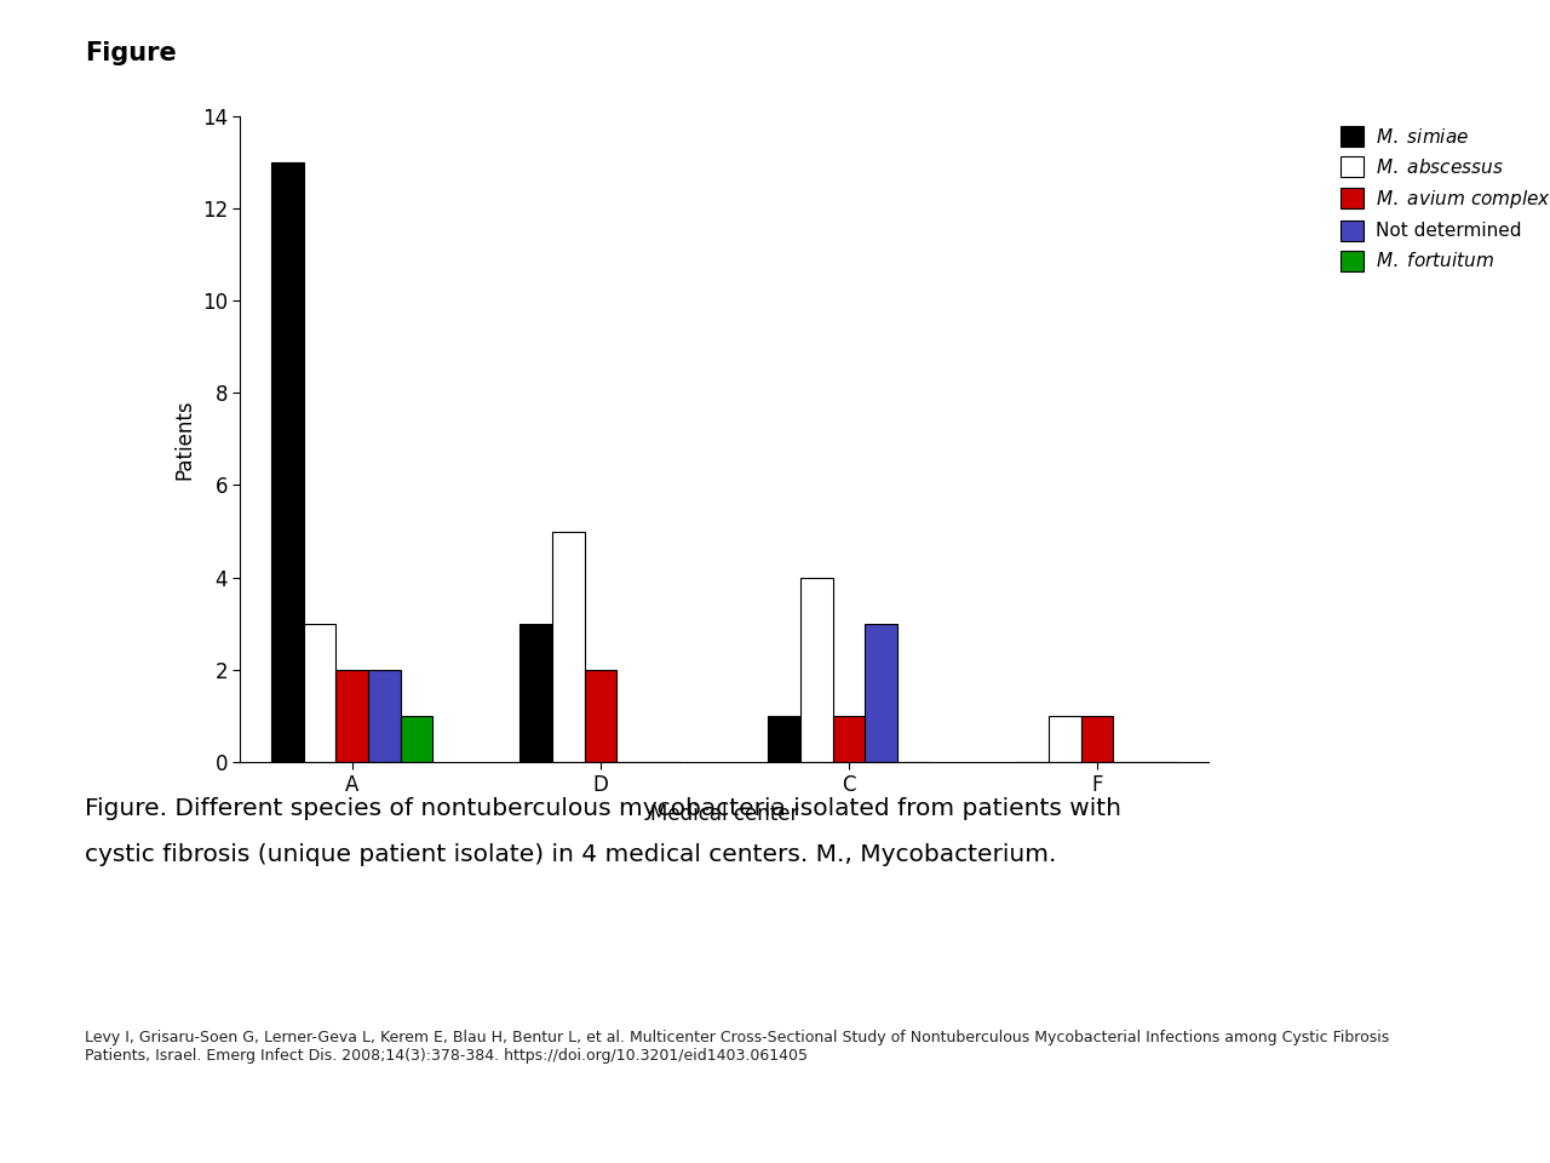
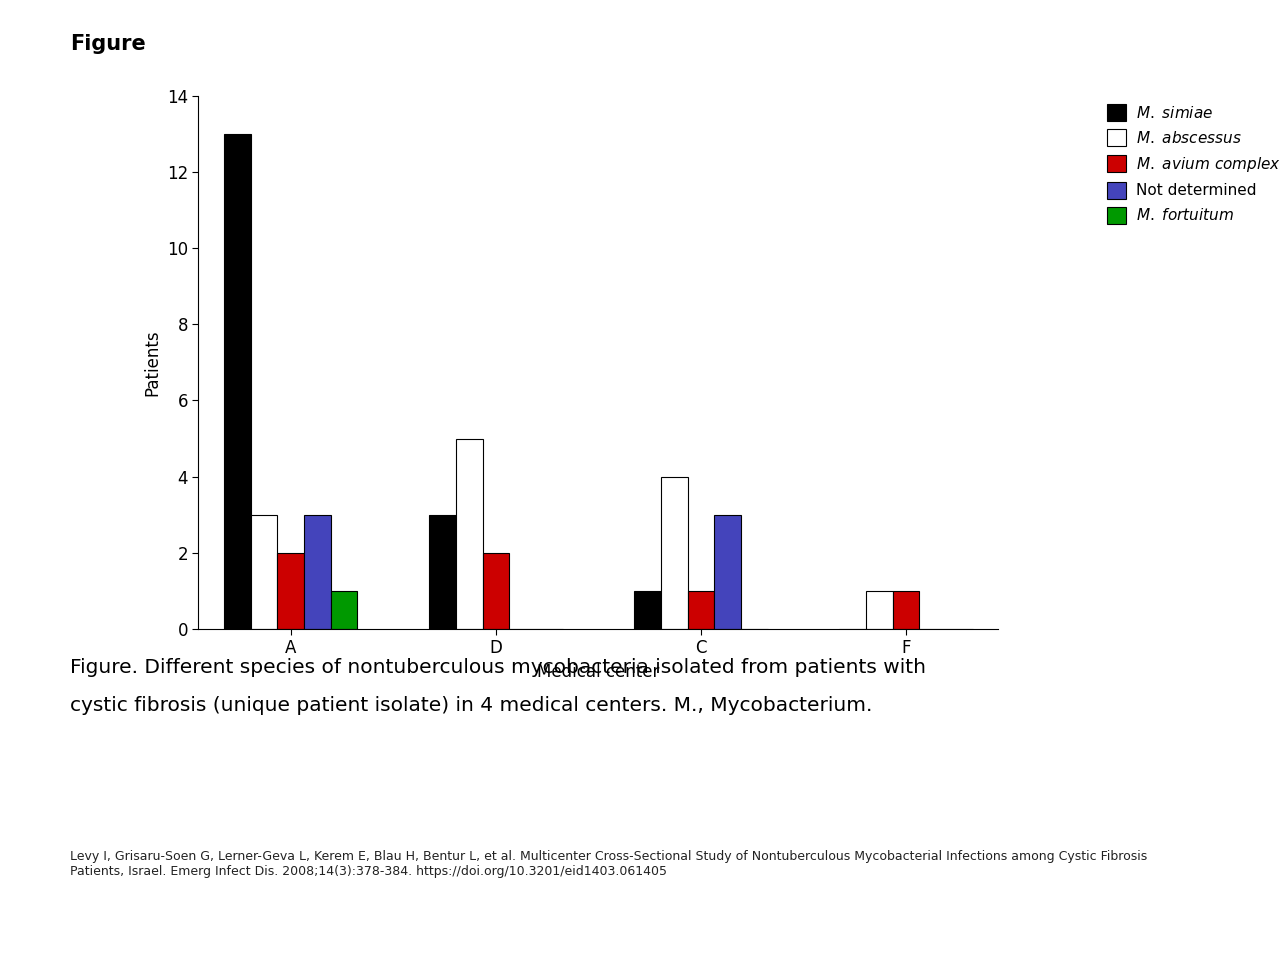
Not determined/A: 2 -> 3
